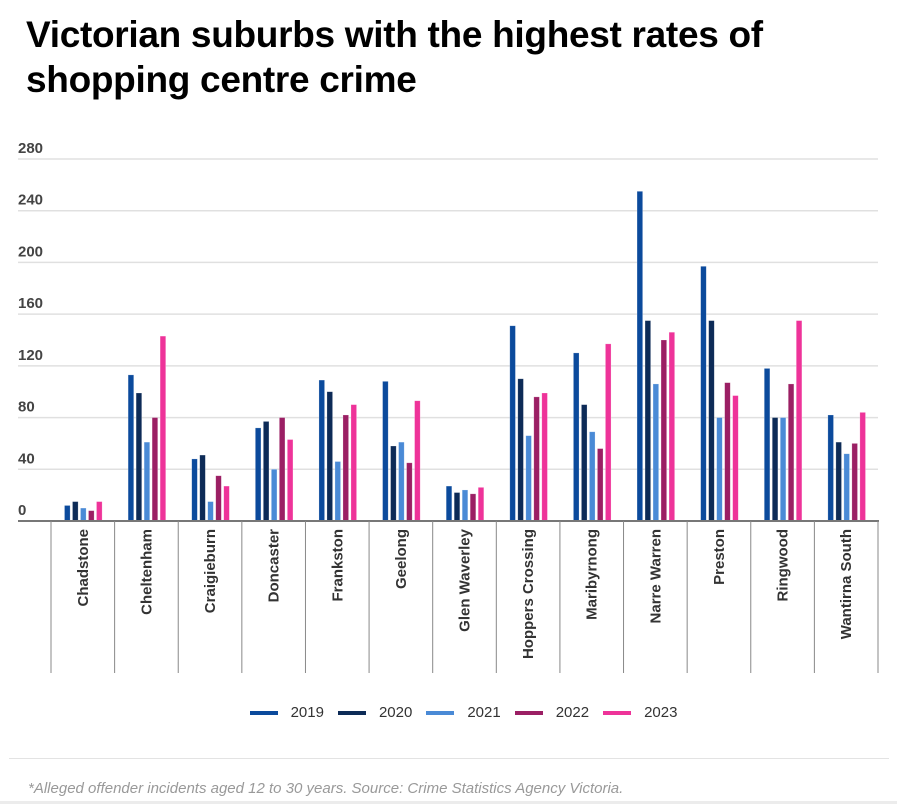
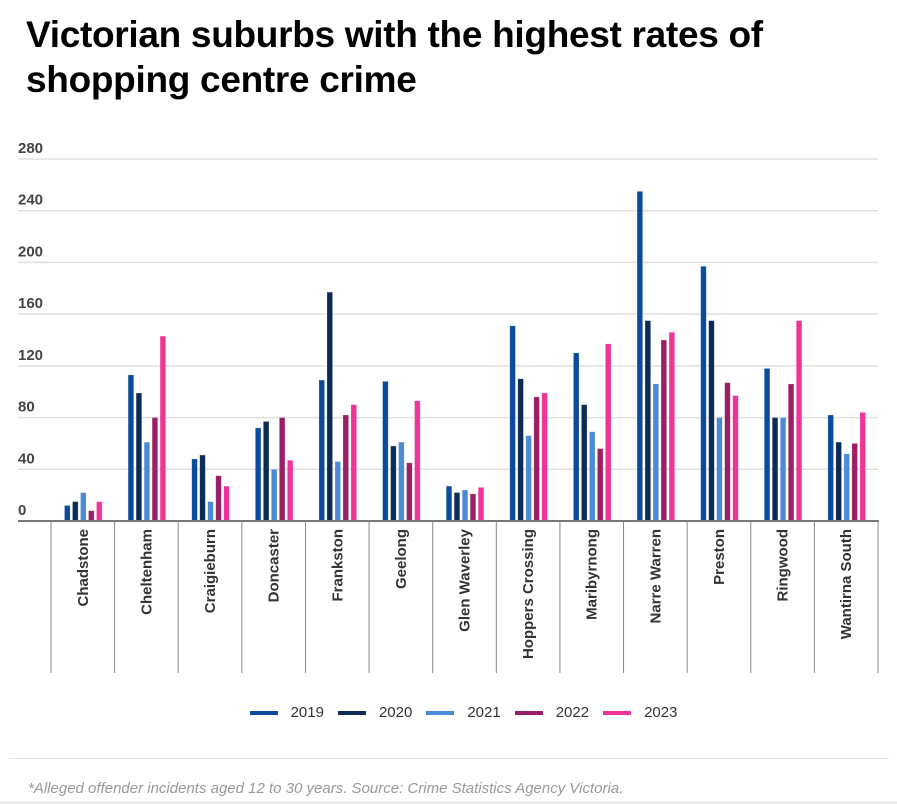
2021/Chadstone: 10 -> 22
2023/Doncaster: 63 -> 47
2020/Frankston: 100 -> 177
